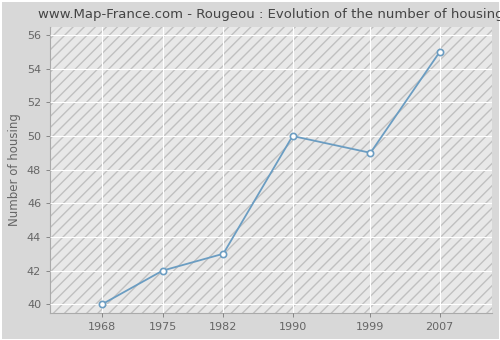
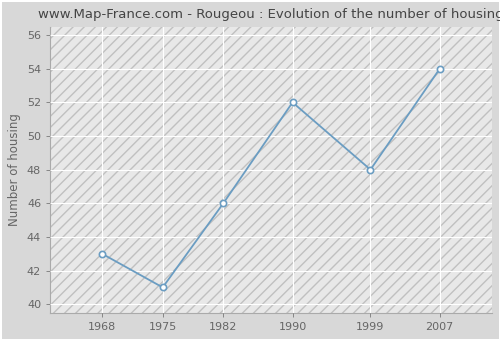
1968: 40 -> 43
1975: 42 -> 41
1982: 43 -> 46
1990: 50 -> 52
1999: 49 -> 48
2007: 55 -> 54
